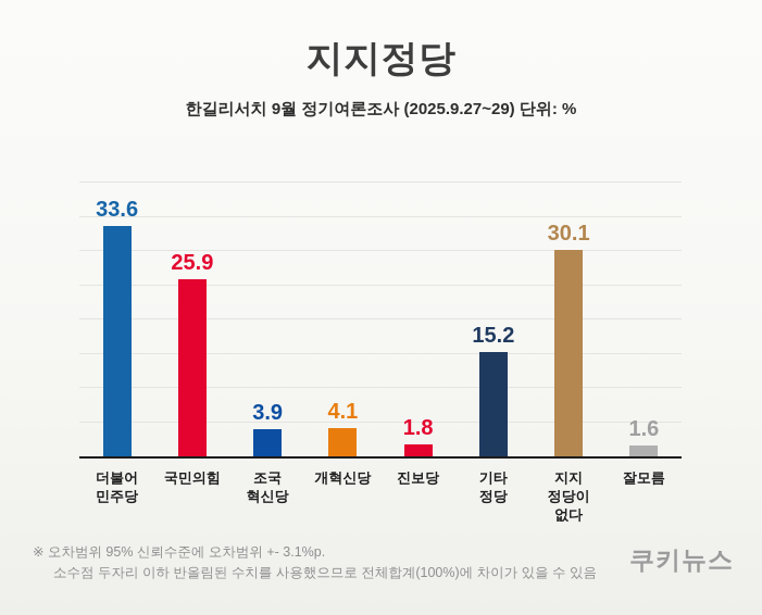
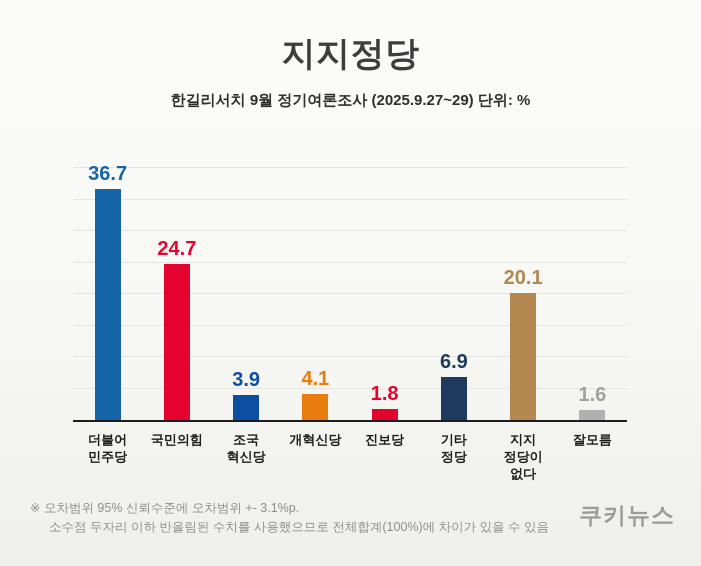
더불어 민주당: 33.6 -> 36.7
국민의힘: 25.9 -> 24.7
기타 정당: 15.2 -> 6.9
지지 정당이 없다: 30.1 -> 20.1
